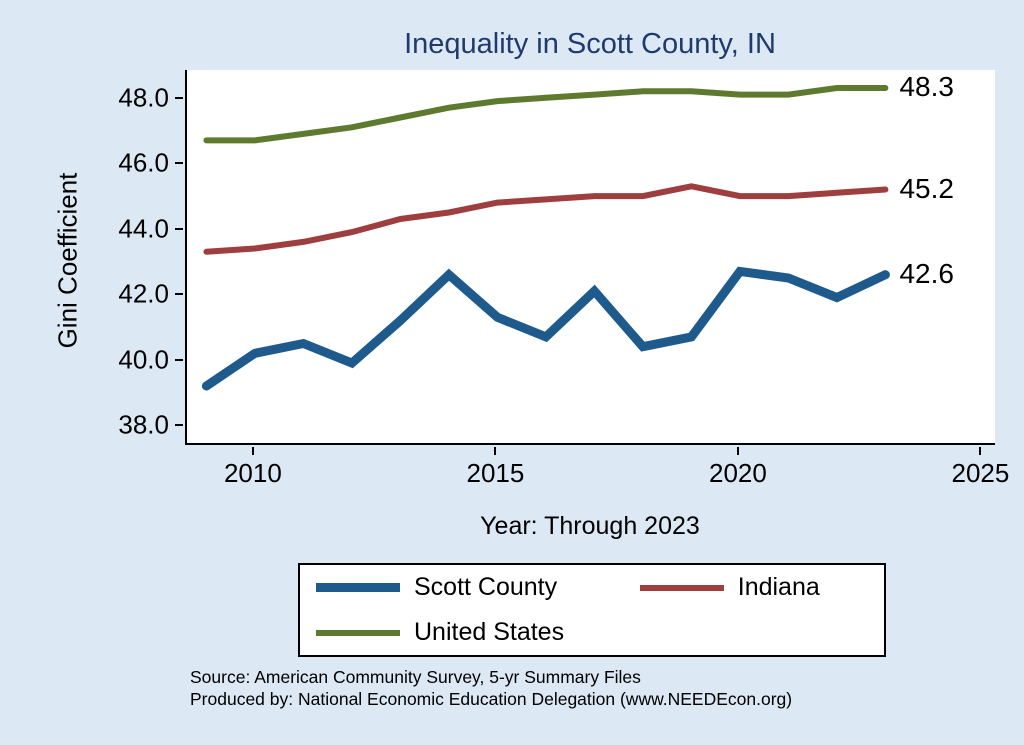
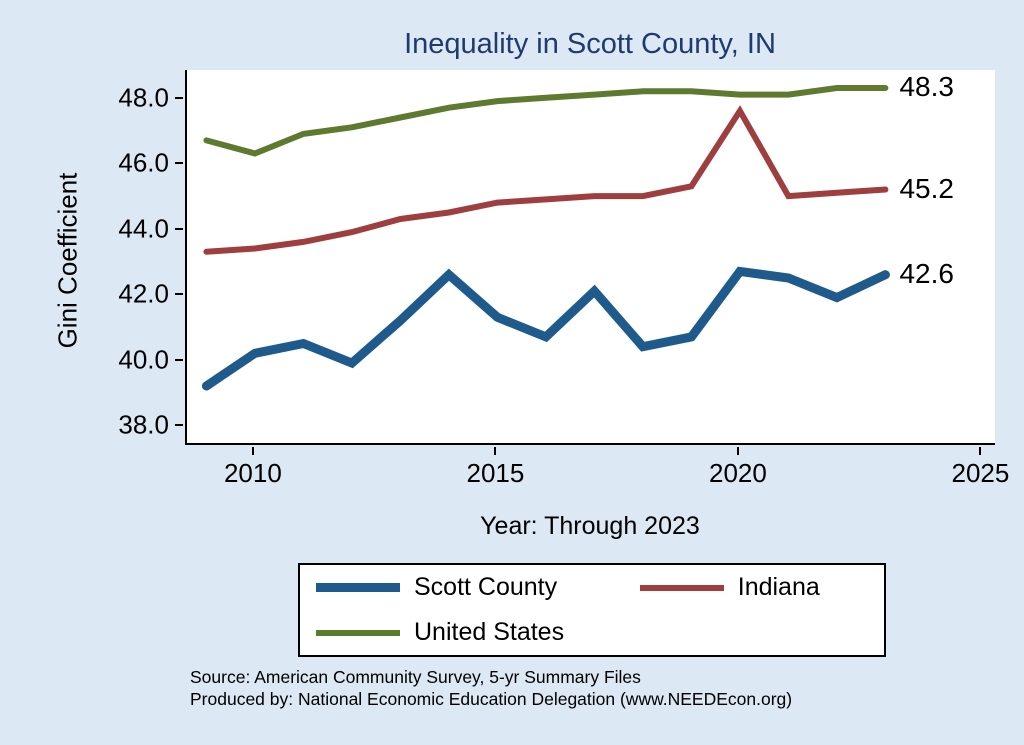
United States/2010: 46.7 -> 46.3
Indiana/2020: 45.0 -> 47.6
